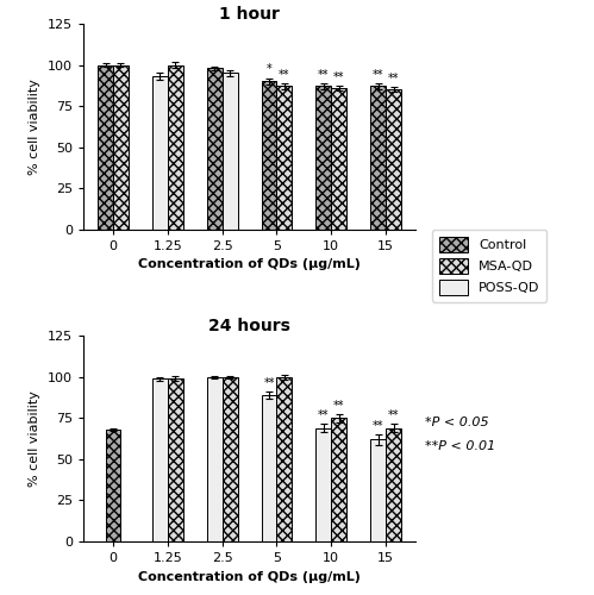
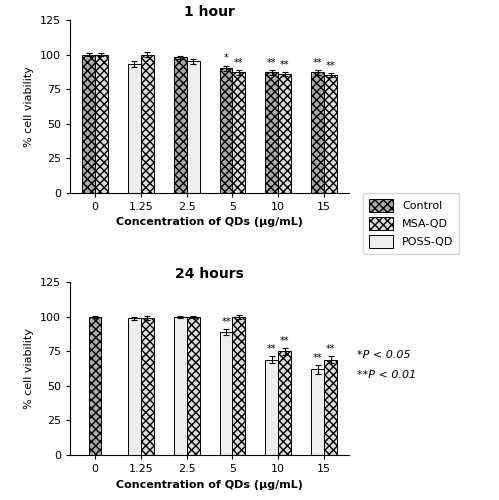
24 hours/0: 68 -> 100
